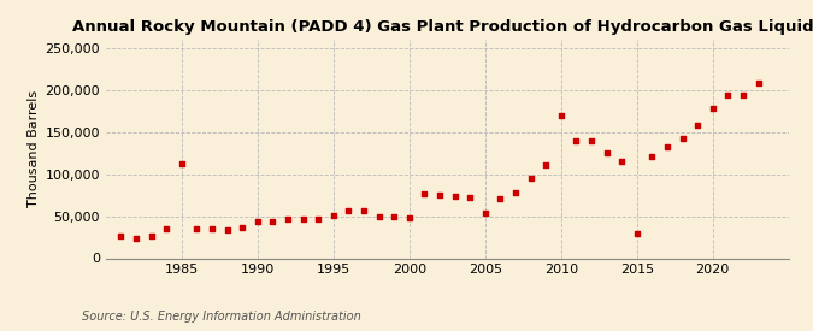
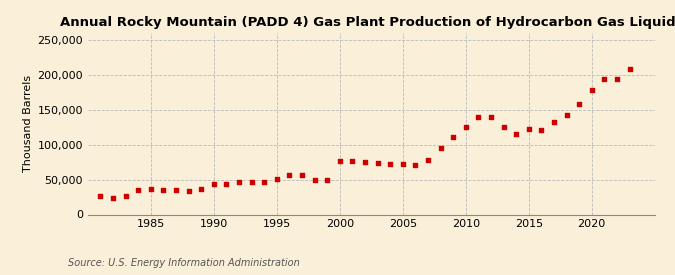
1985: 112,000 -> 37,000
2000: 48,000 -> 76,000
2005: 54,000 -> 73,000
2010: 170,000 -> 125,000
2015: 30,000 -> 122,000
